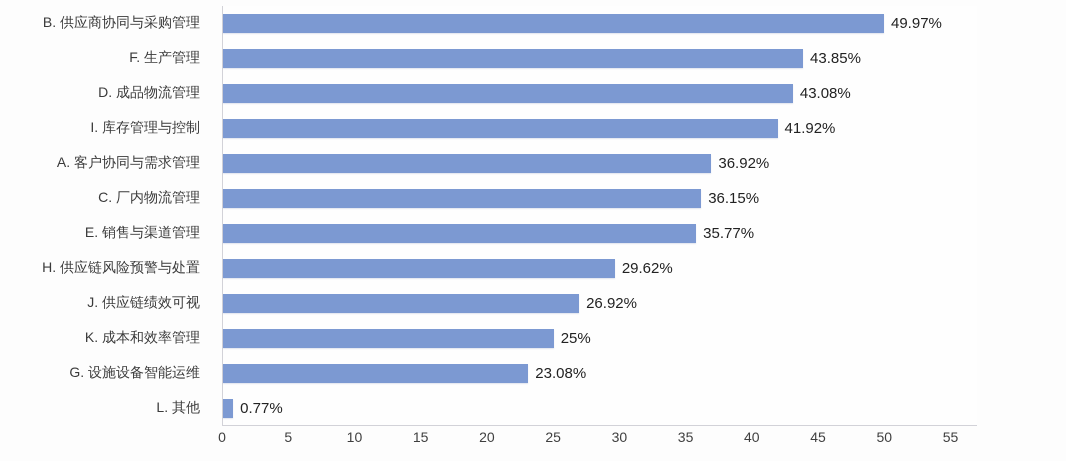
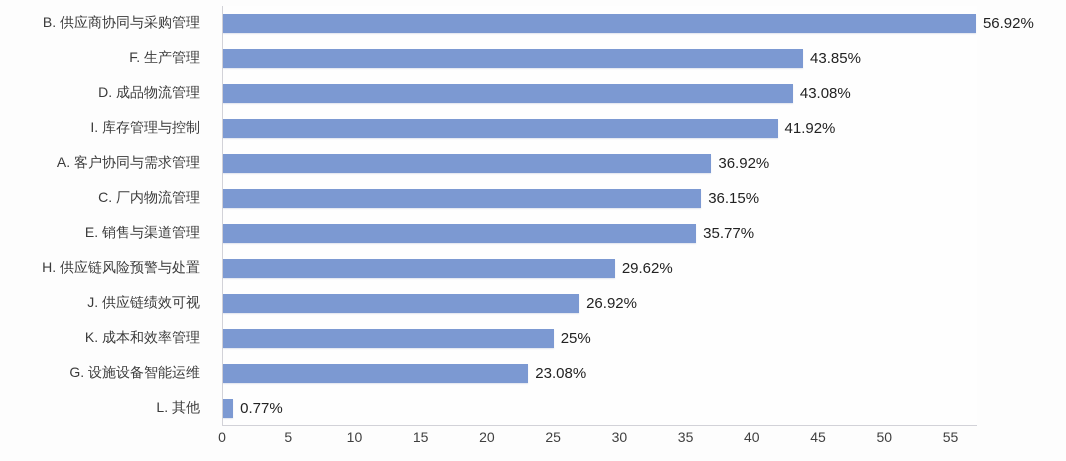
B. 供应商协同与采购管理: 49.97% -> 56.92%
